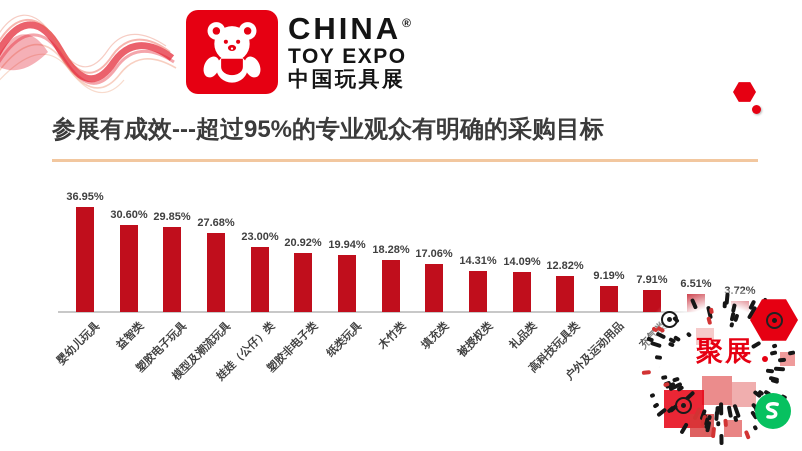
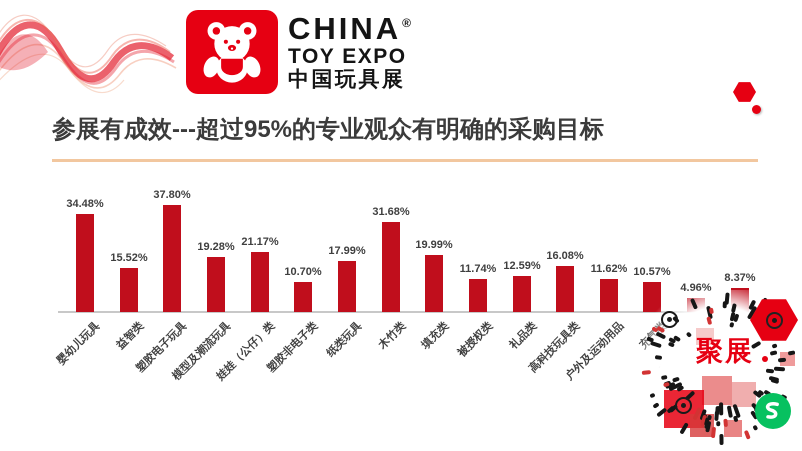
婴幼儿玩具: 36.95% -> 34.48%
益智类: 30.60% -> 15.52%
塑胶电子玩具: 29.85% -> 37.80%
模型及潮流玩具: 27.68% -> 19.28%
娃娃（公仔）类: 23.00% -> 21.17%
塑胶非电子类: 20.92% -> 10.70%
纸类玩具: 19.94% -> 17.99%
木竹类: 18.28% -> 31.68%
填充类: 17.06% -> 19.99%
被授权类: 14.31% -> 11.74%
礼品类: 14.09% -> 12.59%
高科技玩具类: 12.82% -> 16.08%
户外及运动用品: 9.19% -> 11.62%
充气类: 7.91% -> 10.57%
节日派对用品: 6.51% -> 4.96%
其他玩具类: 3.72% -> 8.37%
